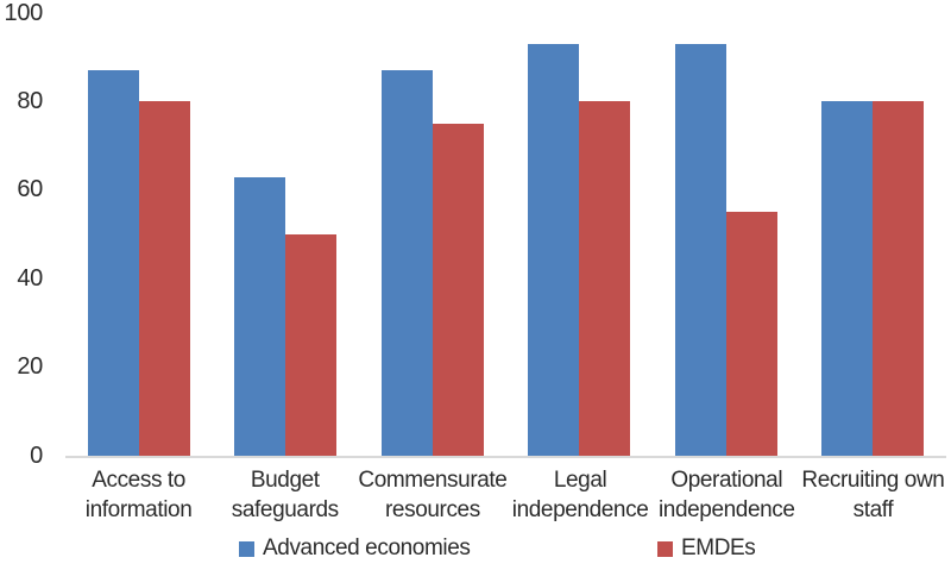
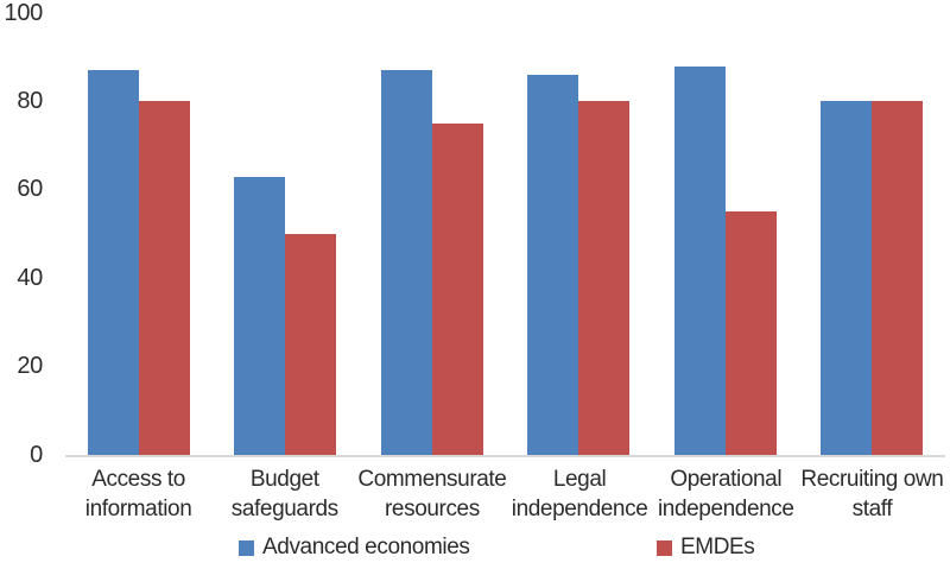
Advanced economies/Legal independence: 93 -> 86
Advanced economies/Operational independence: 93 -> 88
